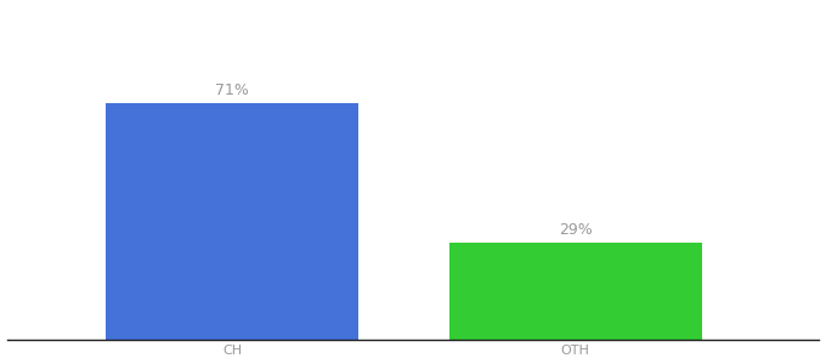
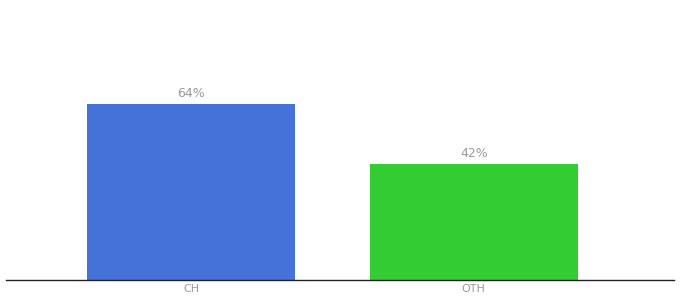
CH: 71% -> 64%
OTH: 29% -> 42%
